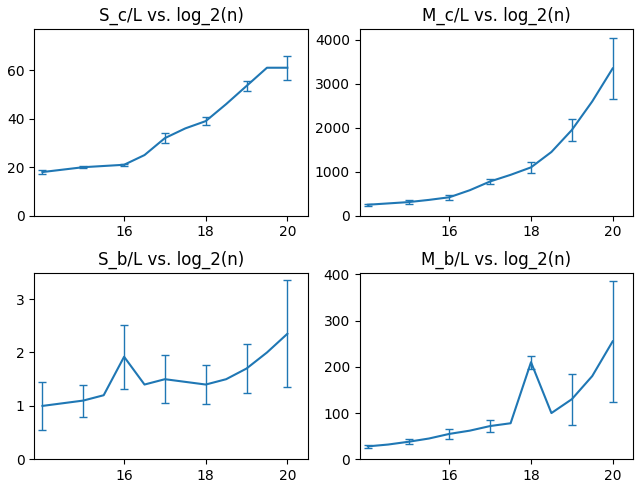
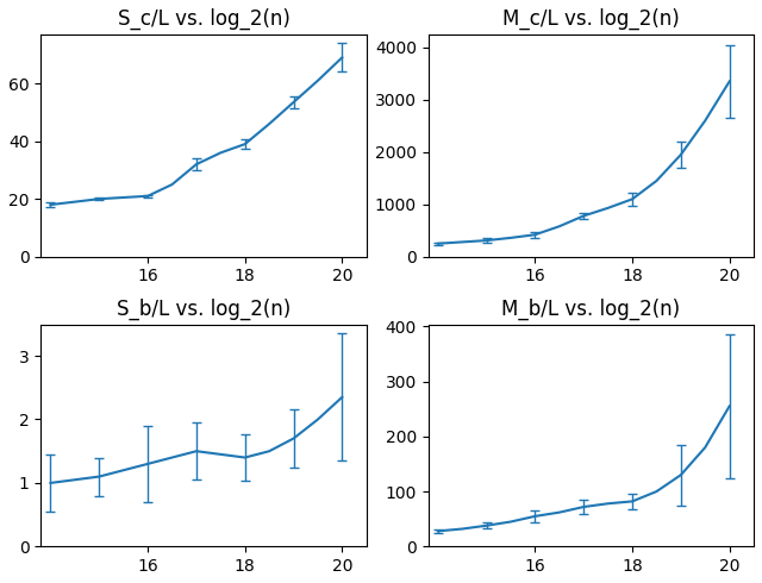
S_c/L vs. log_2(n)/20: 61.0 -> 69.0
S_b/L vs. log_2(n)/16: 1.92 -> 1.30
M_b/L vs. log_2(n)/18: 210 -> 82
